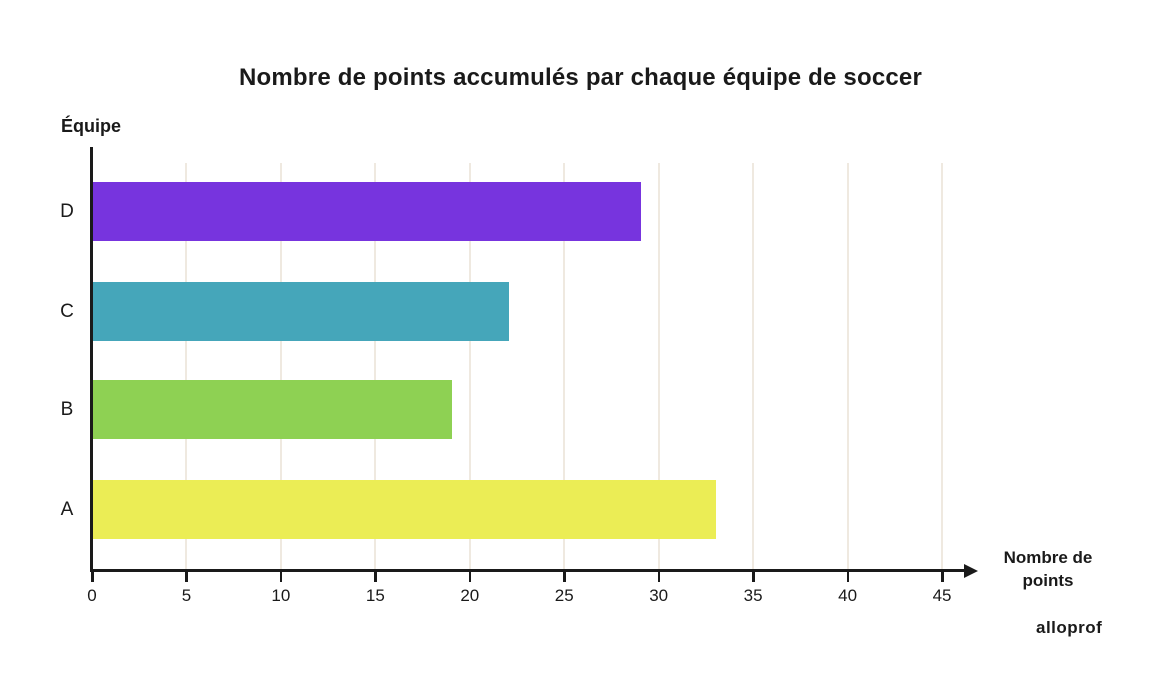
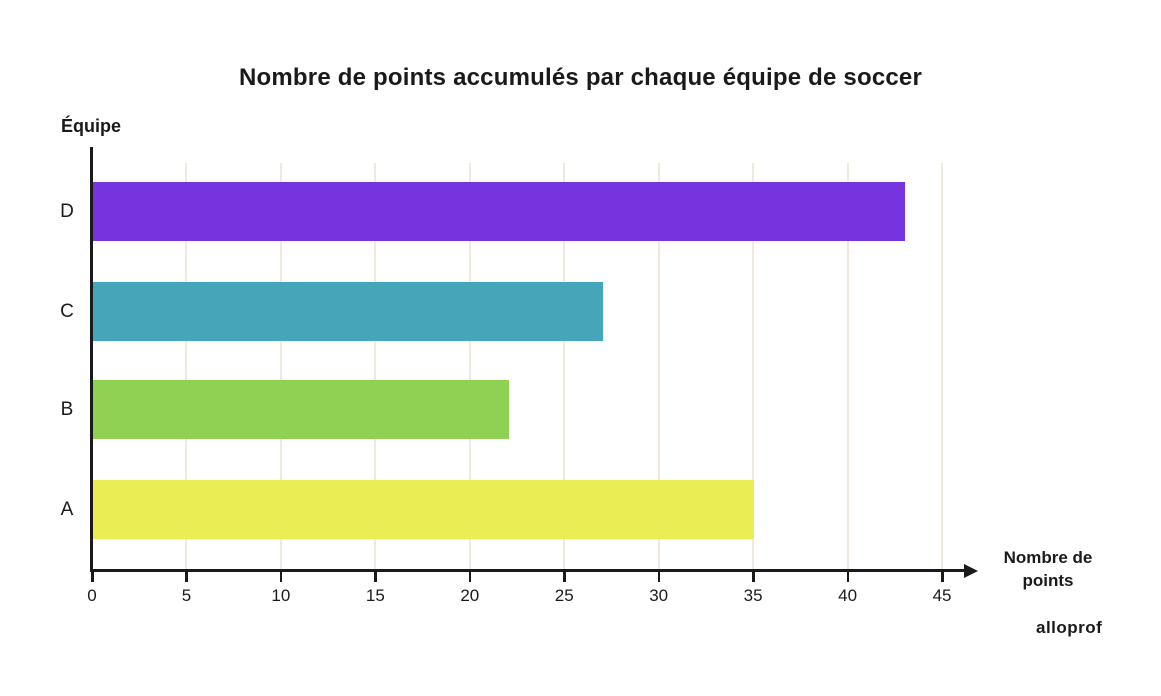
D: 29 -> 43
C: 22 -> 27
B: 19 -> 22
A: 33 -> 35
